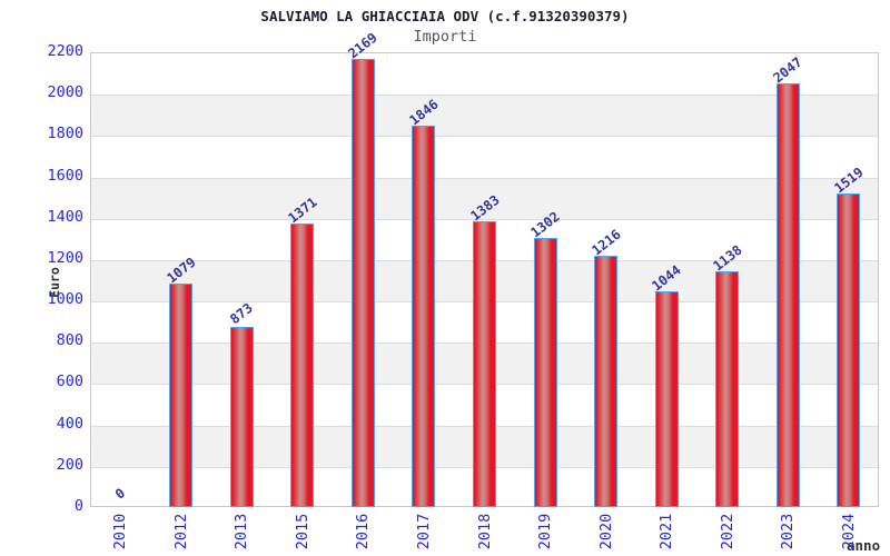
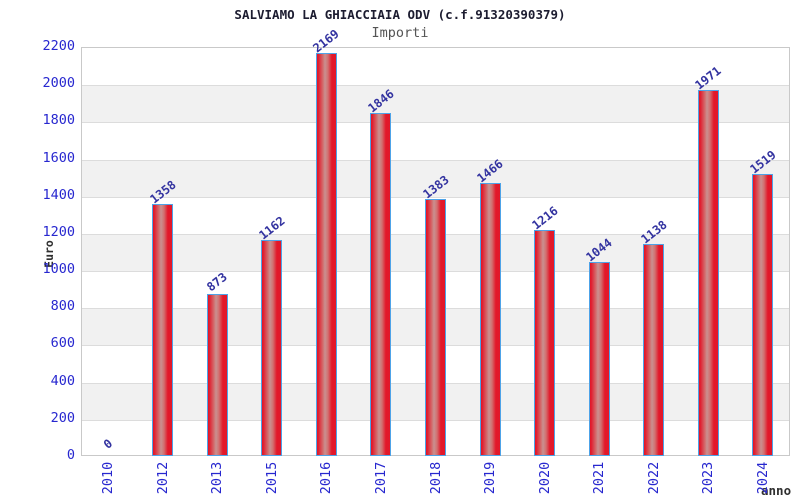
2012: 1079 -> 1358
2015: 1371 -> 1162
2019: 1302 -> 1466
2023: 2047 -> 1971
